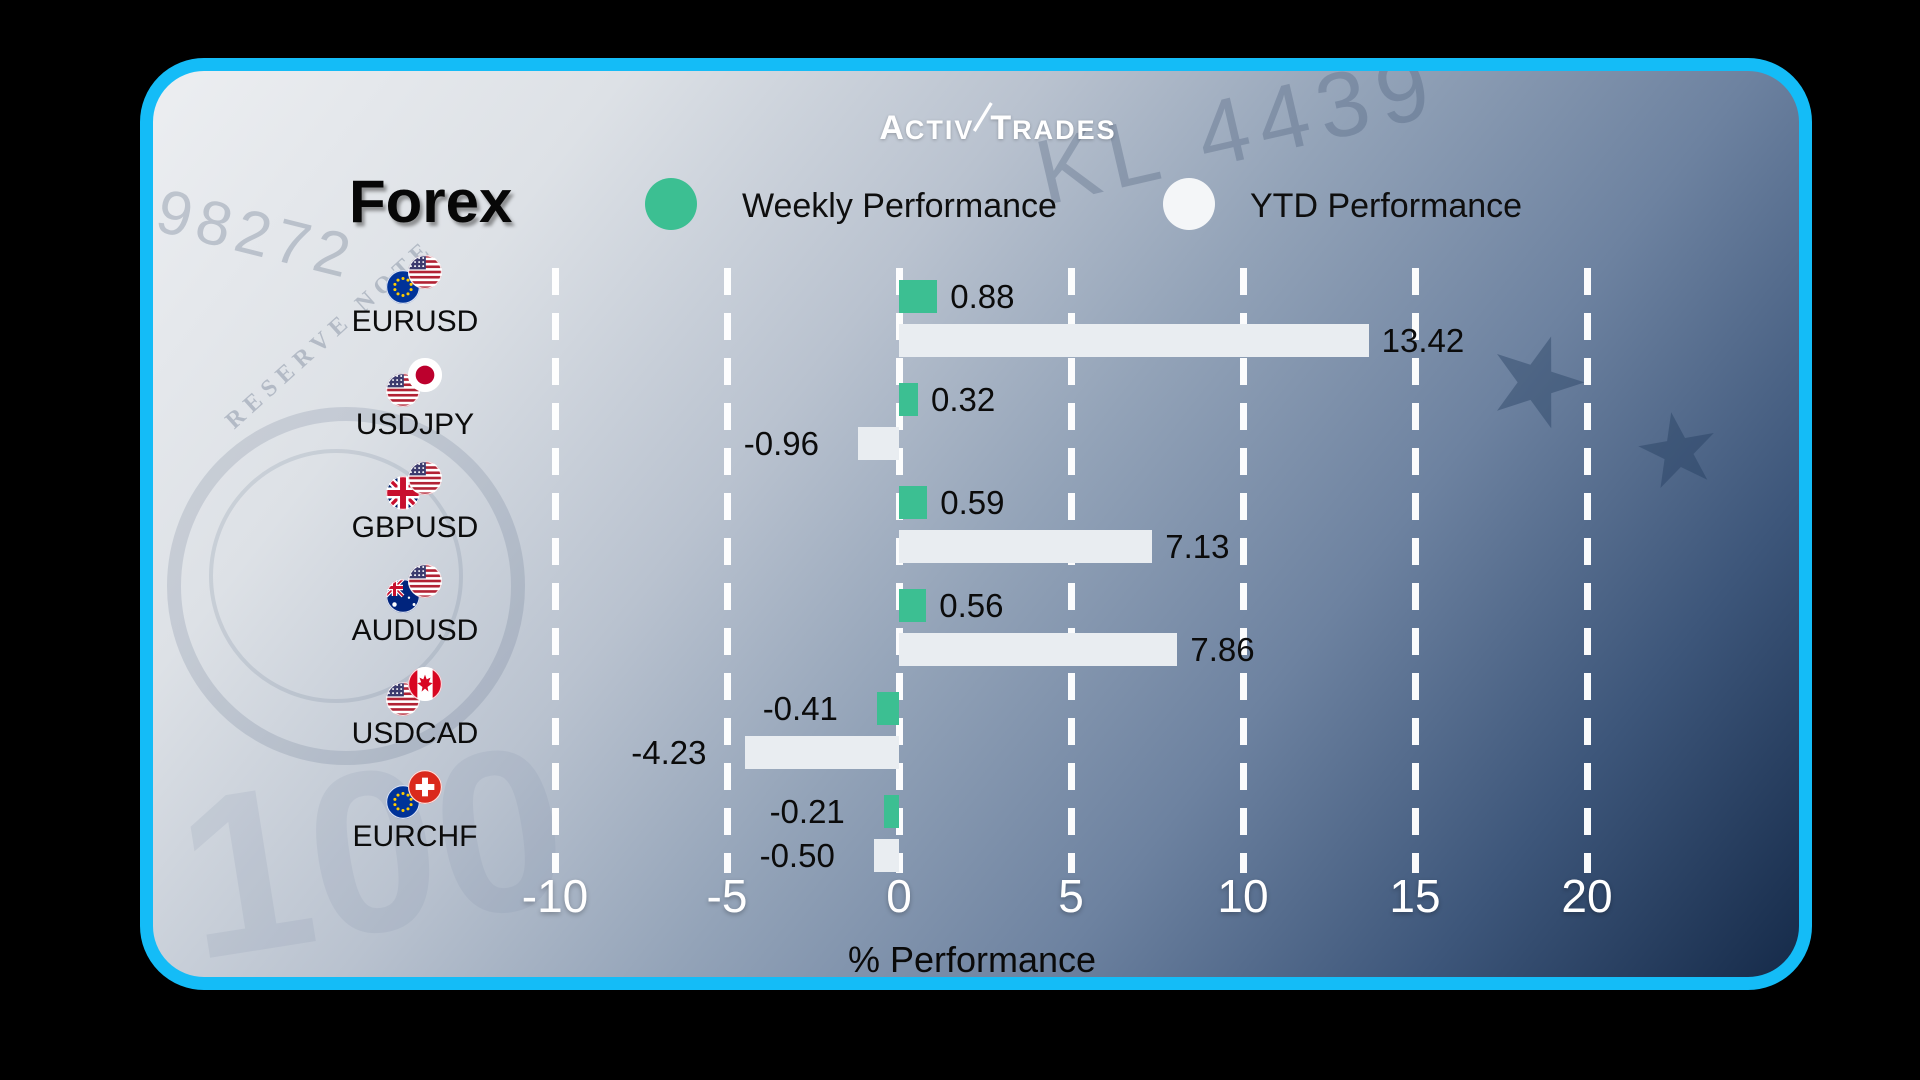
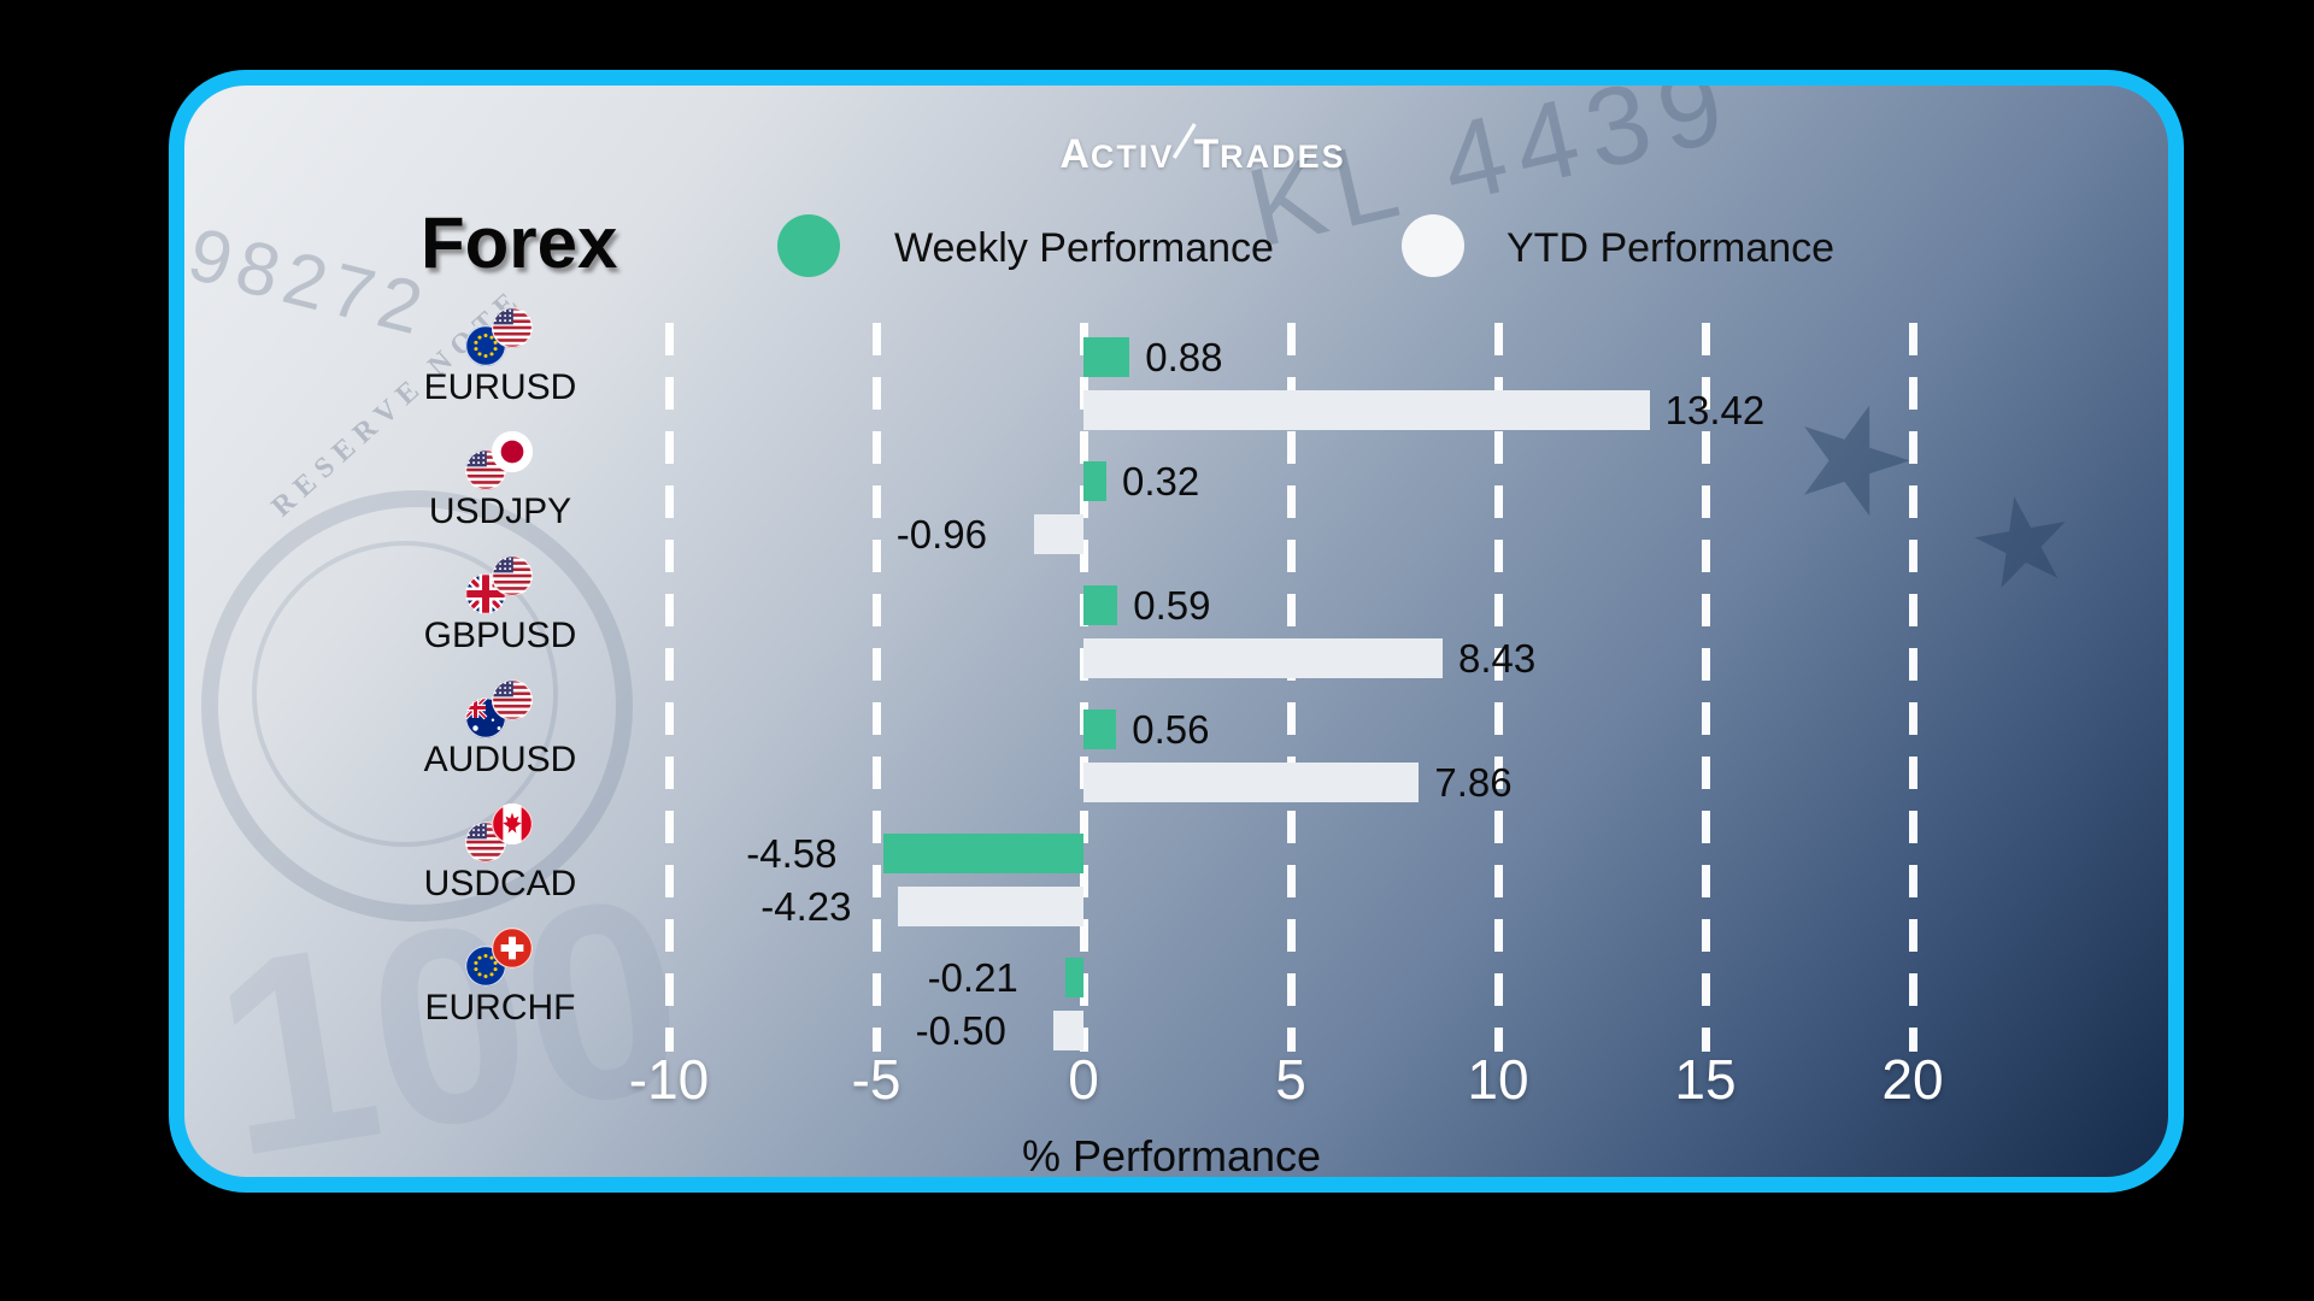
YTD Performance/GBPUSD: 7.13 -> 8.43
Weekly Performance/USDCAD: -0.41 -> -4.58
